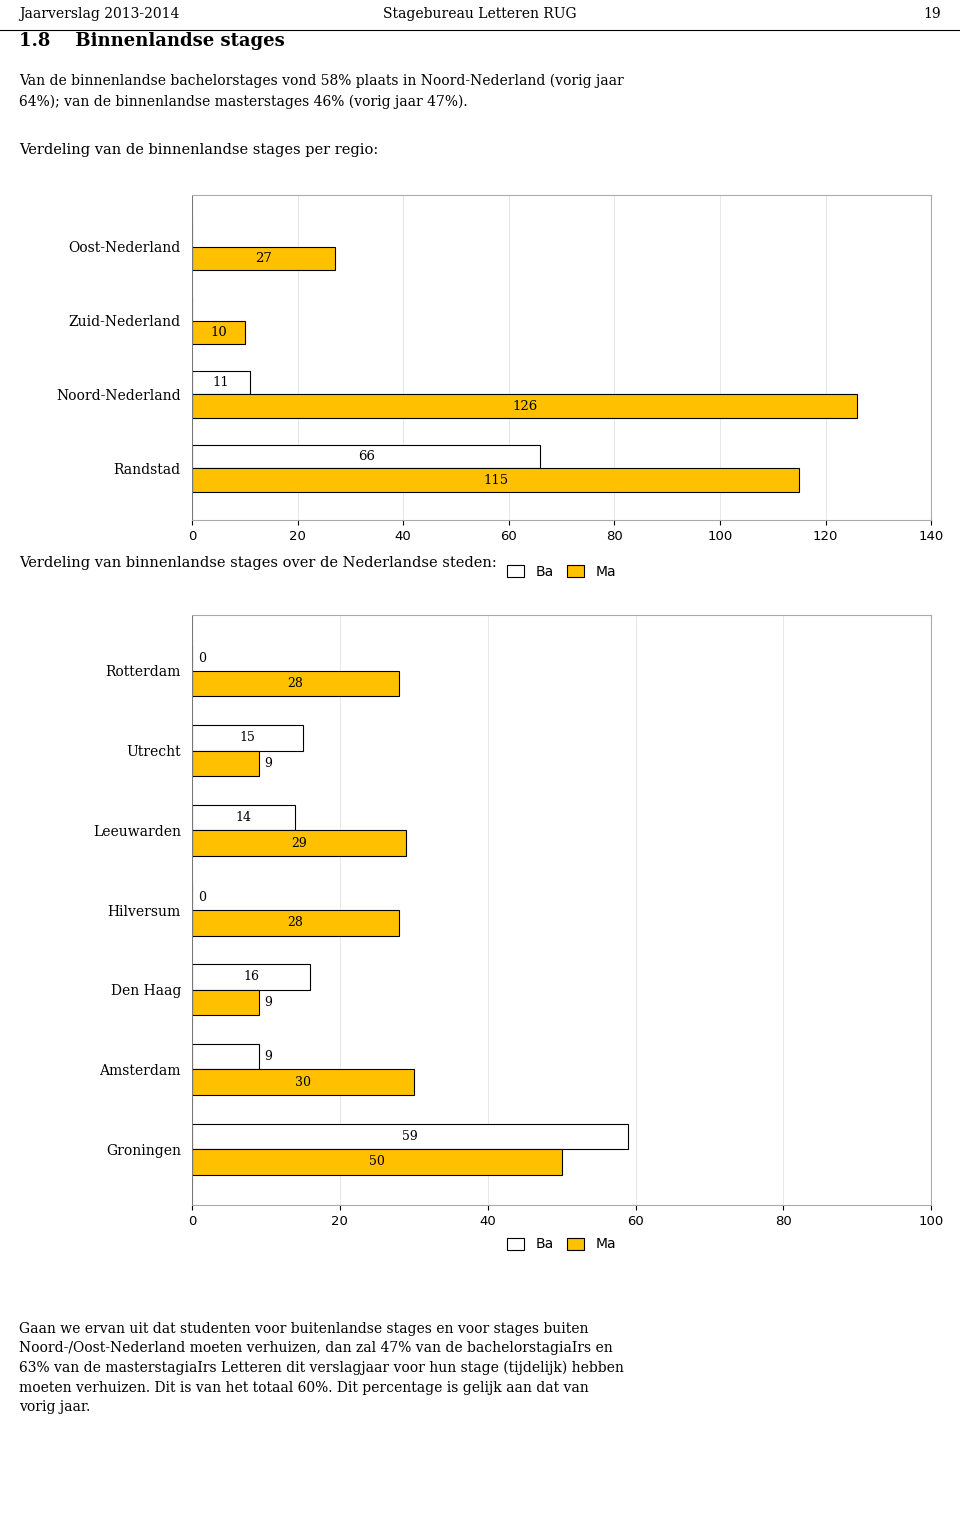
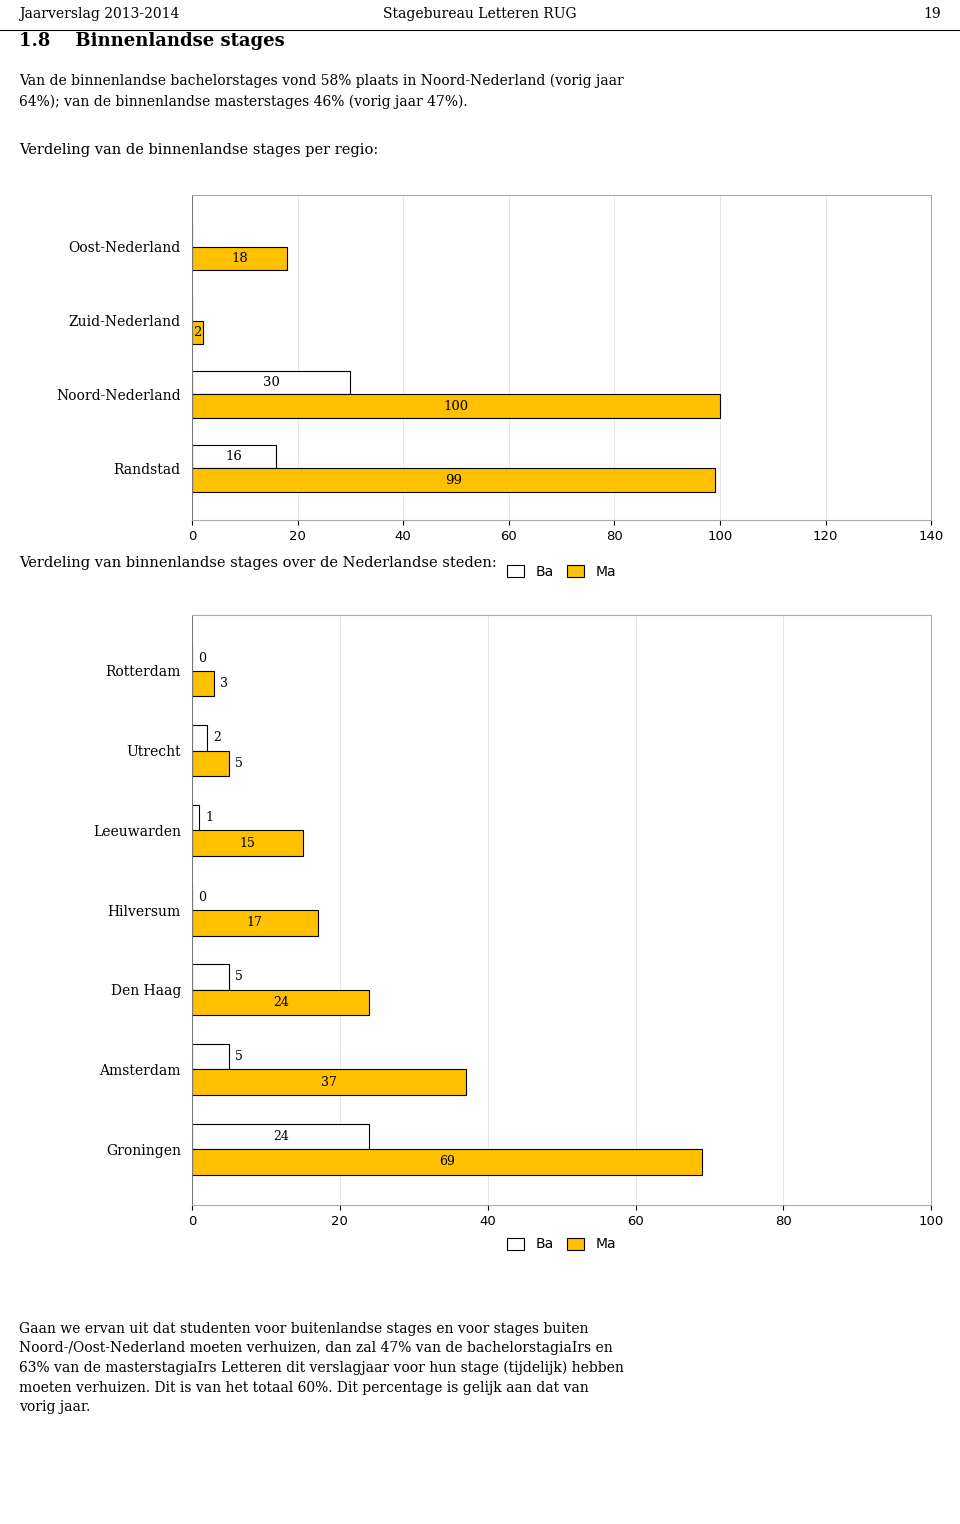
Ma/Oost-Nederland: 27 -> 18
Ma/Zuid-Nederland: 10 -> 2
Ba/Noord-Nederland: 11 -> 30
Ma/Noord-Nederland: 126 -> 100
Ba/Randstad: 66 -> 16
Ma/Randstad: 115 -> 99
Ma/Rotterdam: 28 -> 3
Ba/Utrecht: 15 -> 2
Ma/Utrecht: 9 -> 5
Ba/Leeuwarden: 14 -> 1
Ma/Leeuwarden: 29 -> 15
Ma/Hilversum: 28 -> 17
Ba/Den Haag: 16 -> 5
Ma/Den Haag: 9 -> 24
Ba/Amsterdam: 9 -> 5
Ma/Amsterdam: 30 -> 37
Ba/Groningen: 59 -> 24
Ma/Groningen: 50 -> 69
